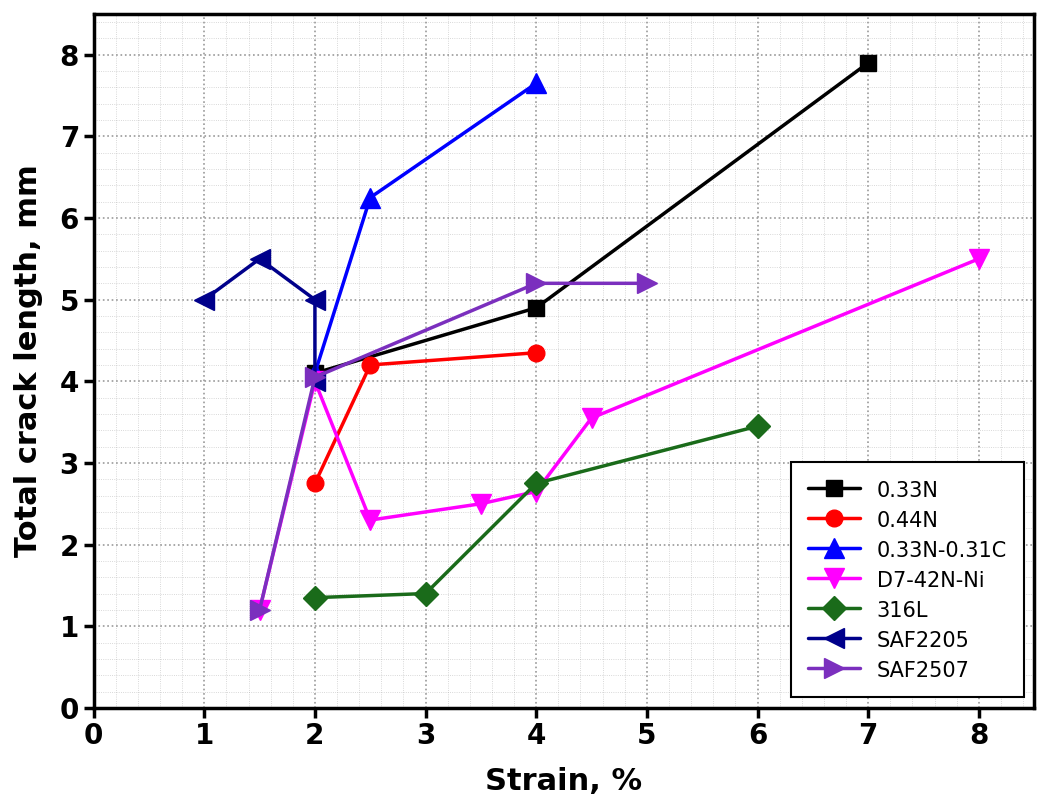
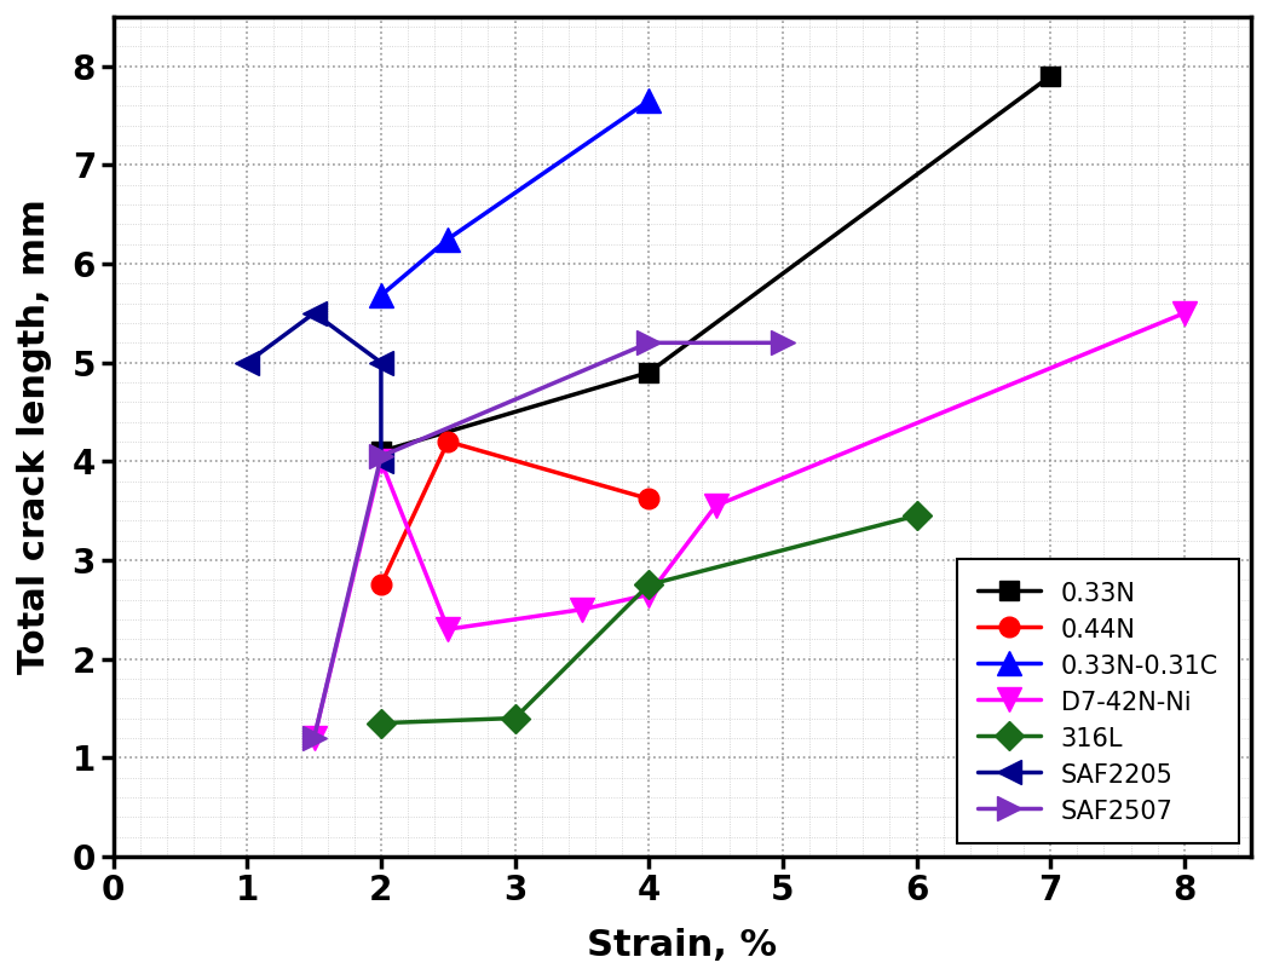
0.33N-0.31C/2: 4.10 -> 5.68
0.44N/4: 4.35 -> 3.62
